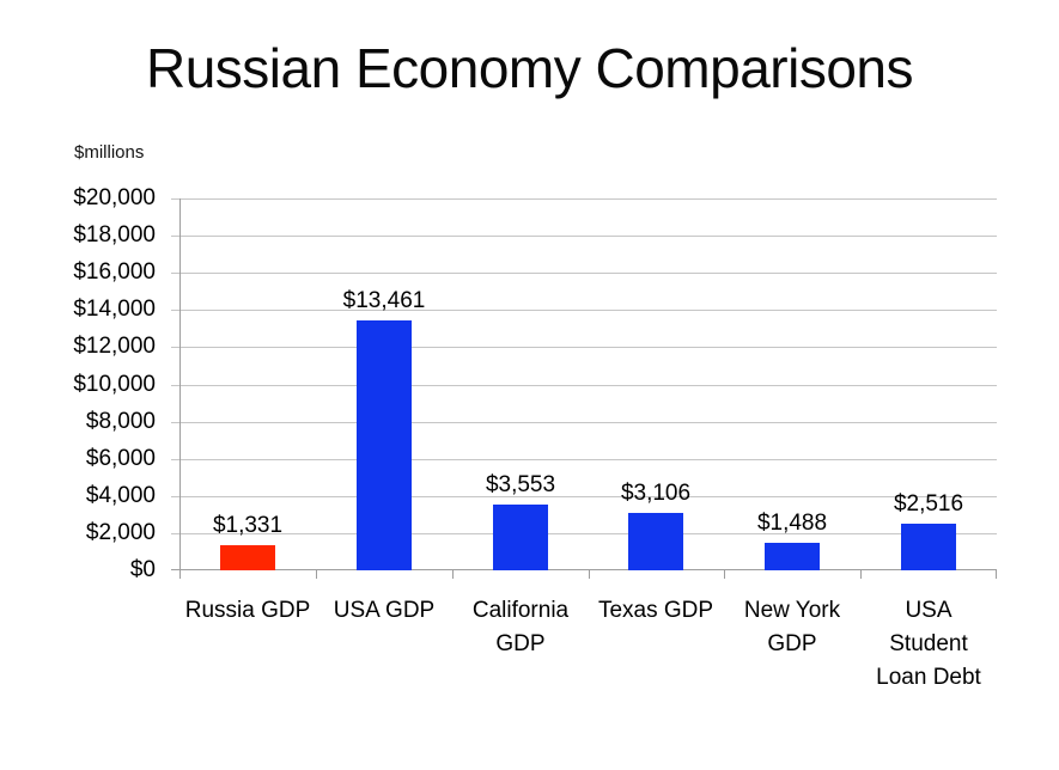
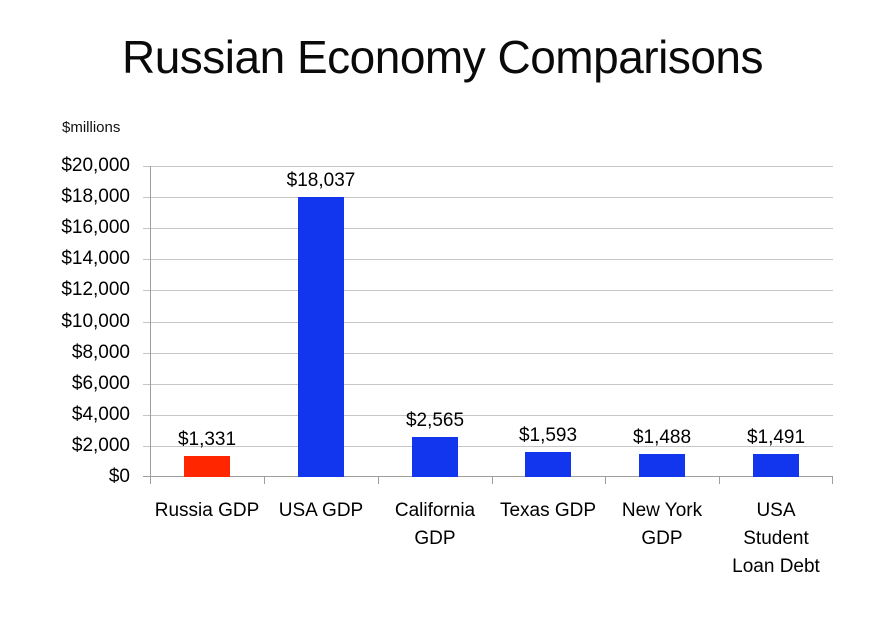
USA GDP: $13,461 -> $18,037
California GDP: $3,553 -> $2,565
Texas GDP: $3,106 -> $1,593
USA Student Loan Debt: $2,516 -> $1,491
